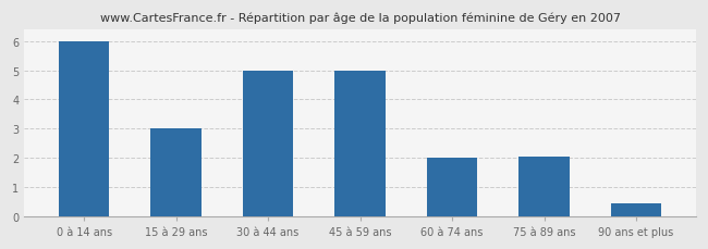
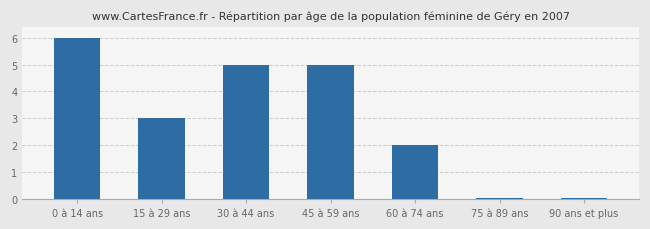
75 à 89 ans: 2.05 -> 0.05
90 ans et plus: 0.45 -> 0.05
